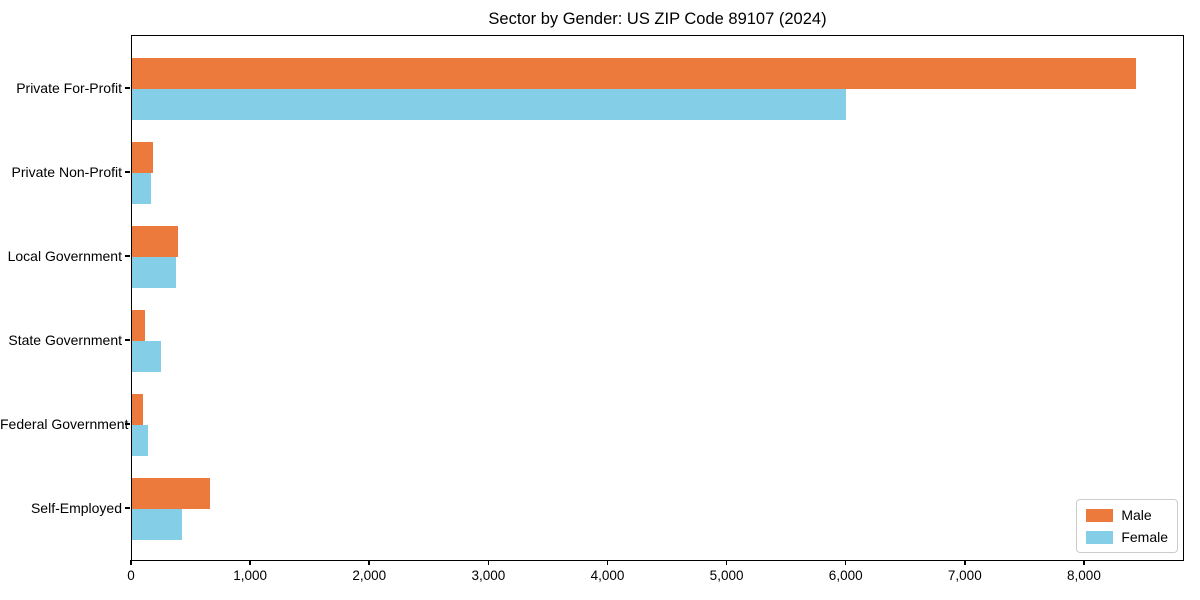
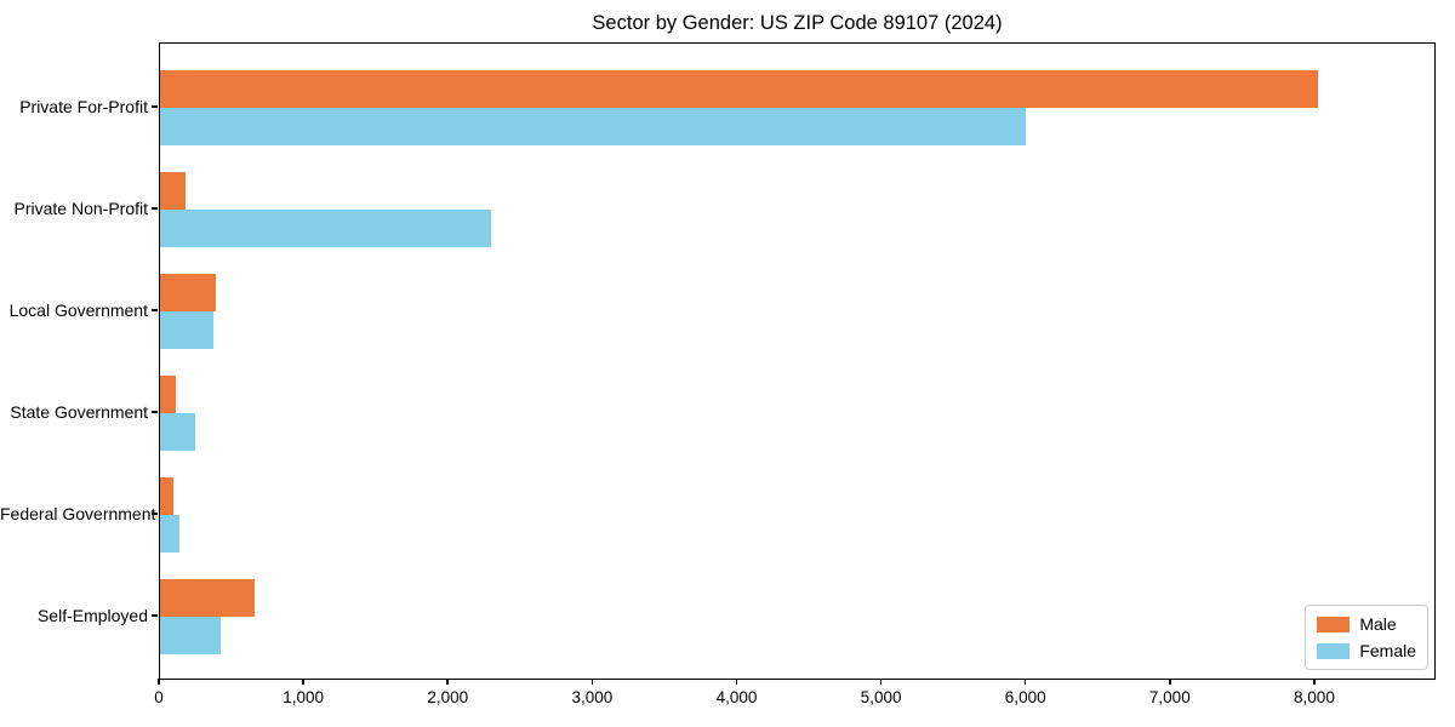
Male/Private For-Profit: 8430 -> 8020
Female/Private Non-Profit: 160 -> 2290
